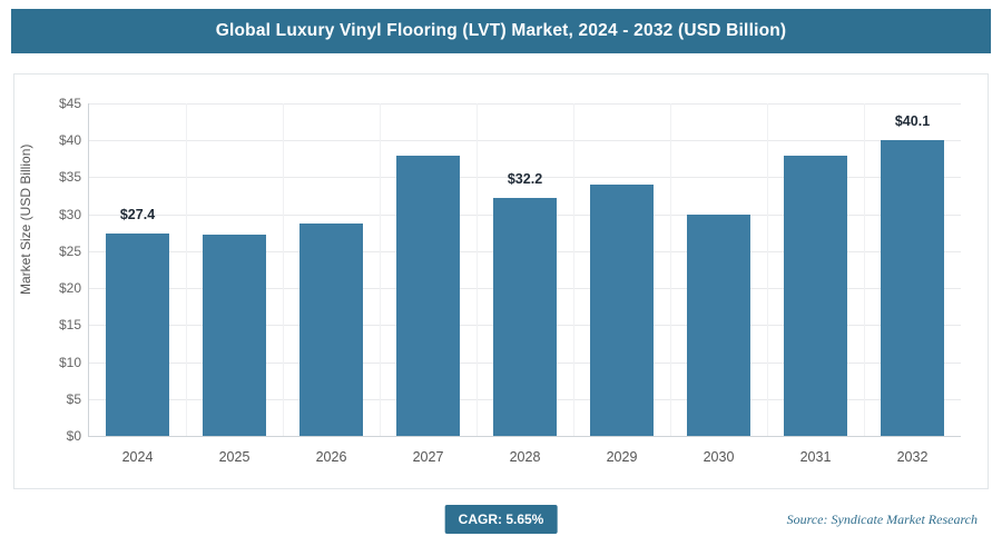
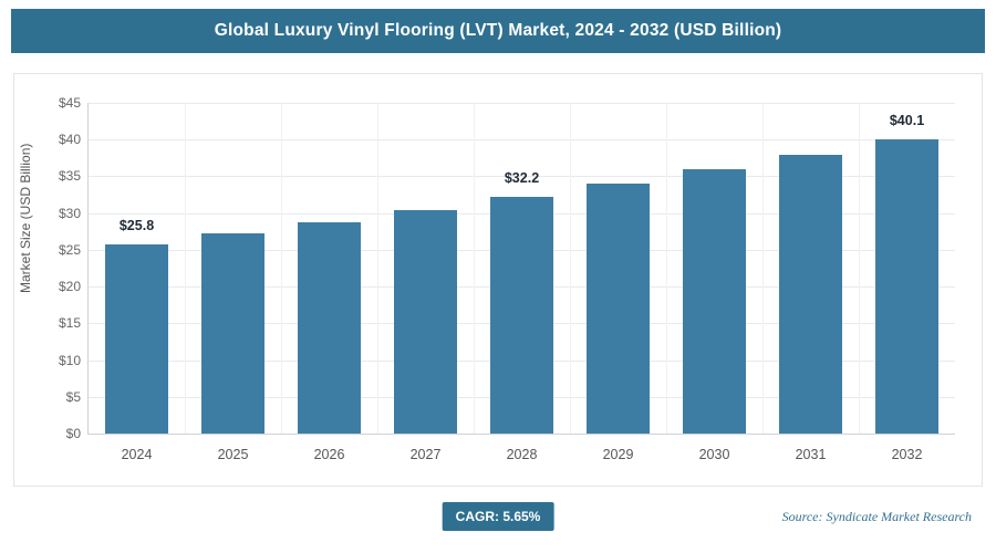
2024: $27.4 -> $25.8
2027: $38 -> $30
2030: $30 -> $36
